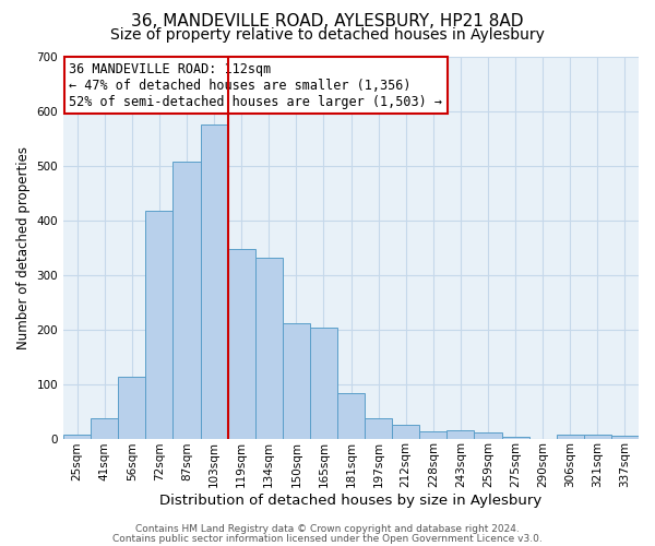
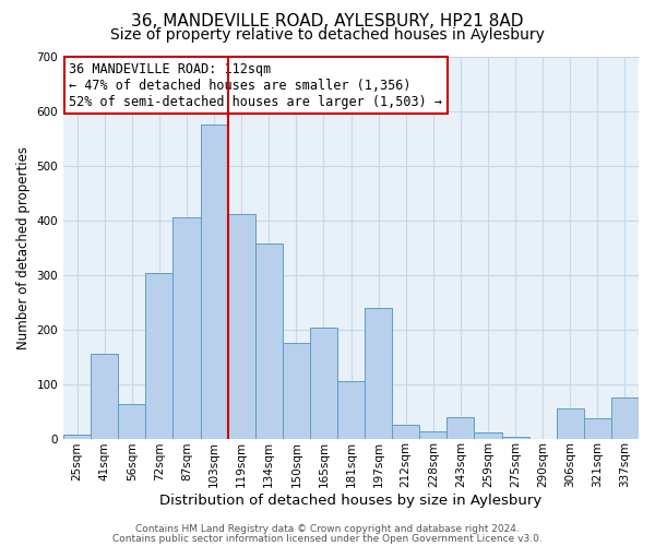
41sqm: 37 -> 156
56sqm: 113 -> 64
72sqm: 418 -> 304
87sqm: 507 -> 406
119sqm: 347 -> 412
134sqm: 332 -> 358
150sqm: 211 -> 176
181sqm: 83 -> 106
197sqm: 38 -> 240
243sqm: 15 -> 40
306sqm: 7 -> 56
321sqm: 7 -> 38
337sqm: 5 -> 76
